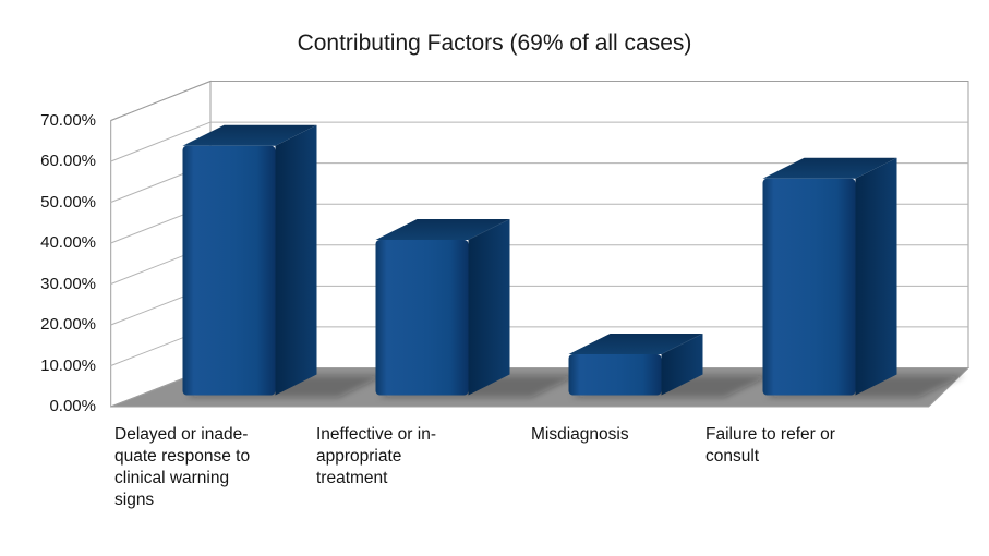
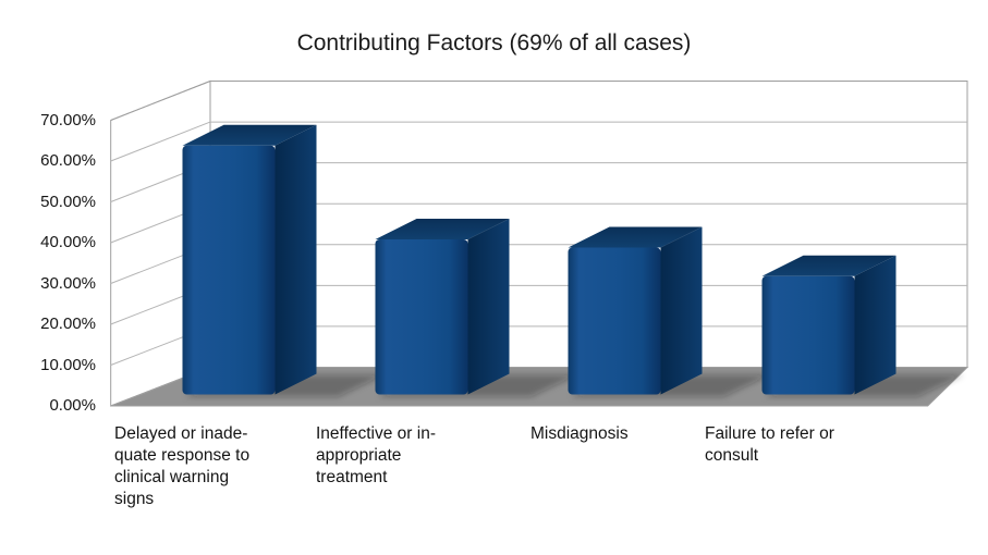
Misdiagnosis: 10% -> 36%
Failure to refer or consult: 53% -> 29%
